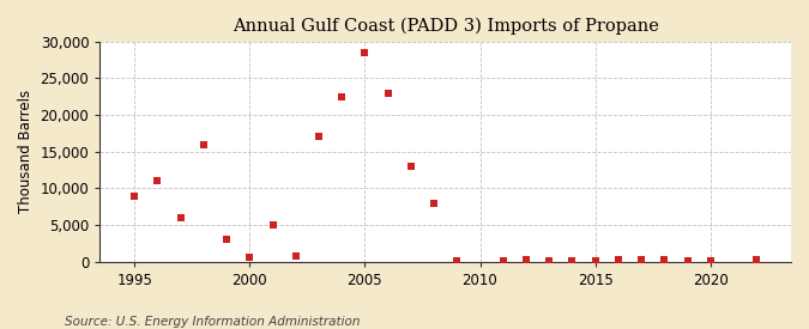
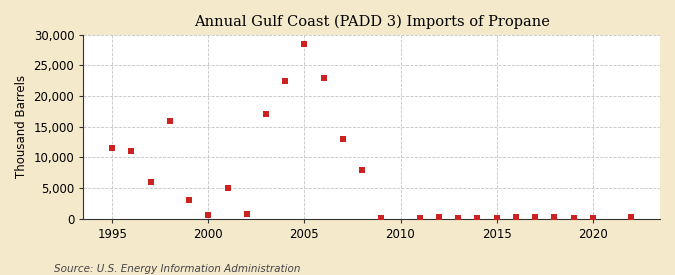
1995: 9,000 -> 11,600
